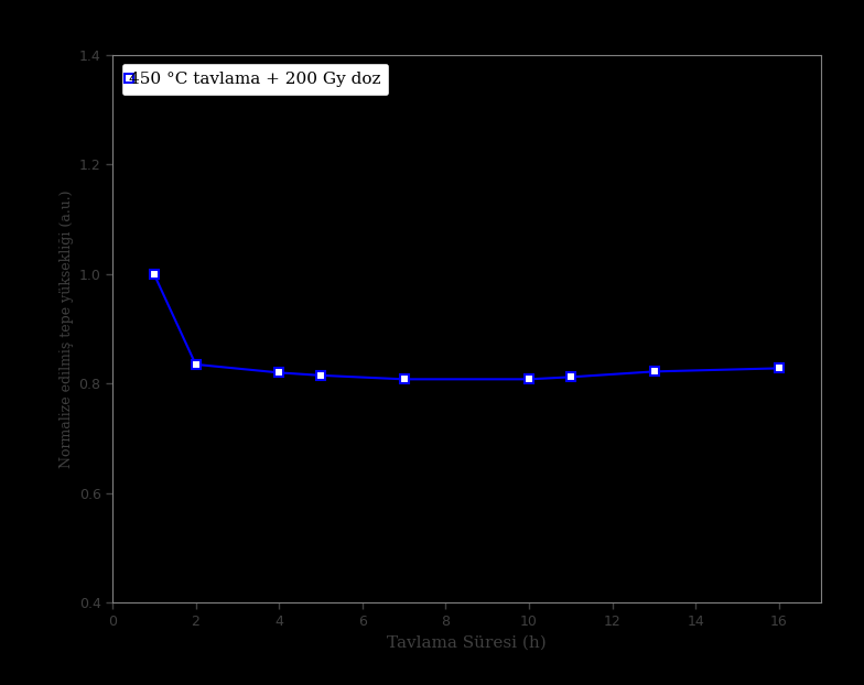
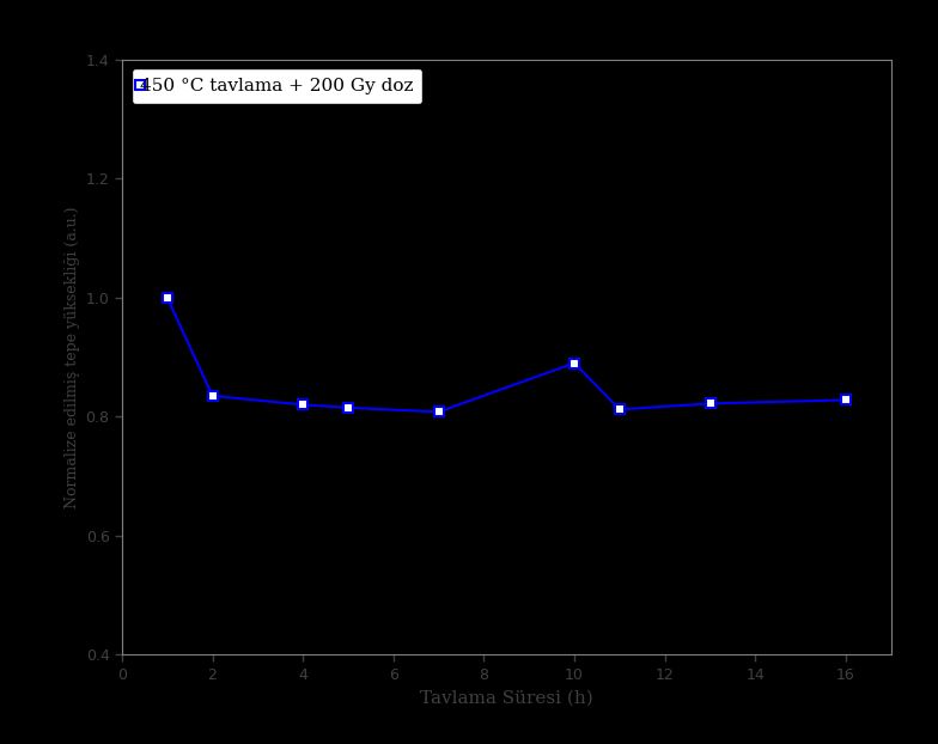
10: 0.808 -> 0.890
